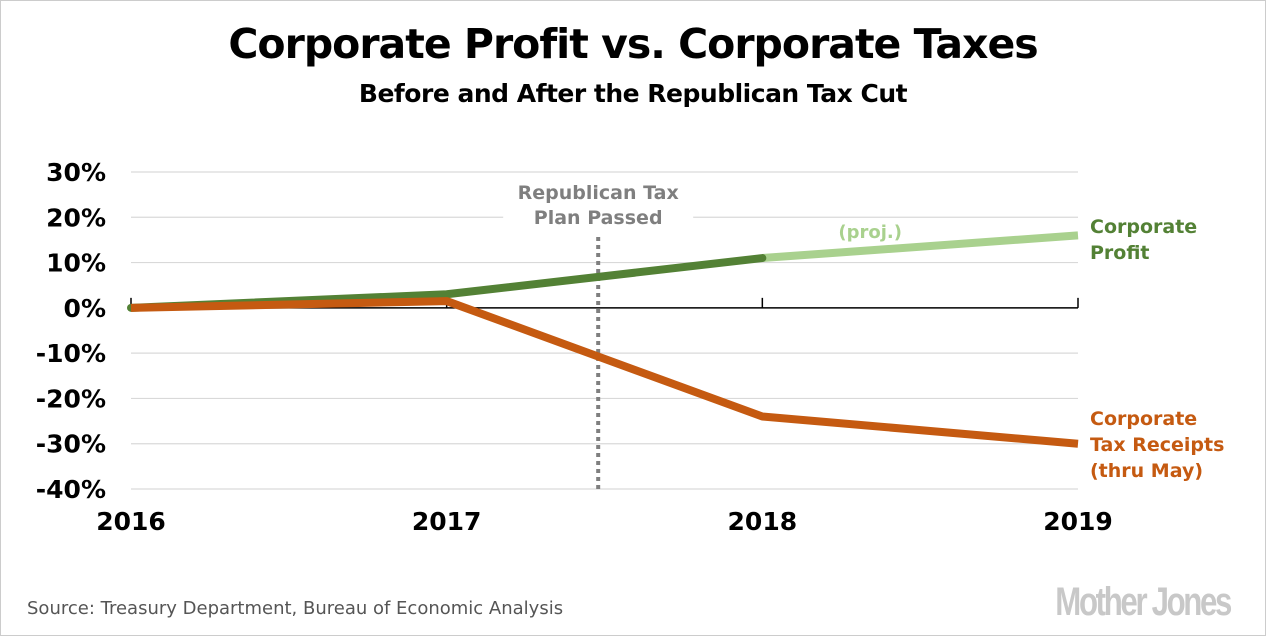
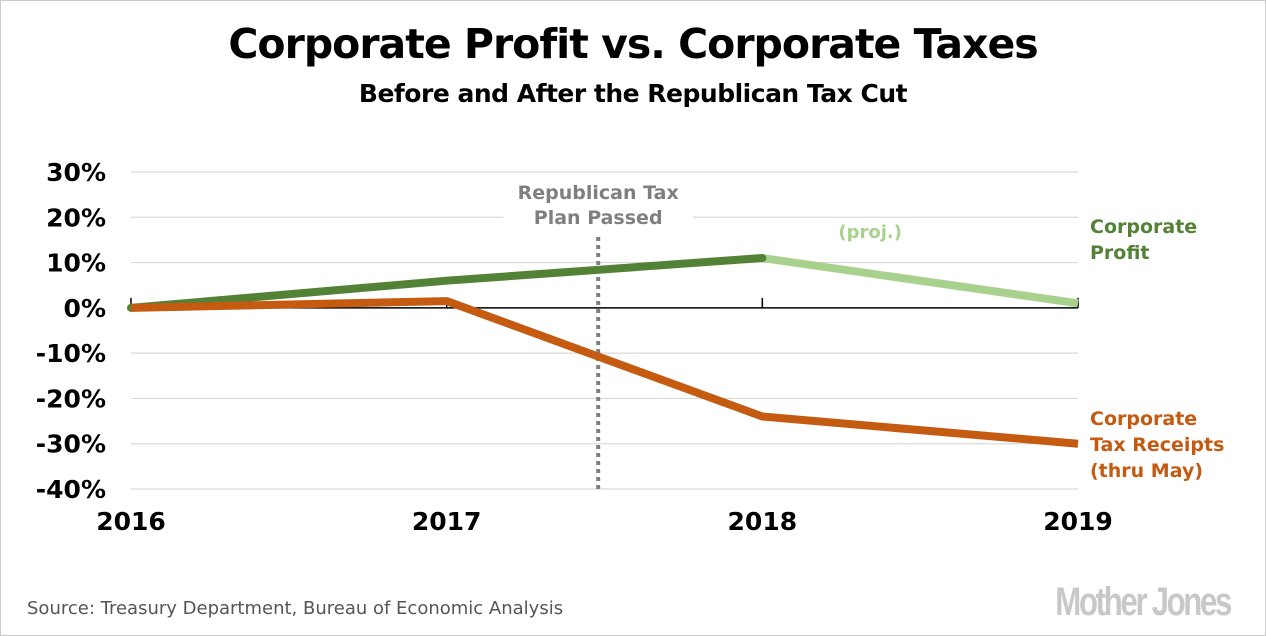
Corporate Profit/2017: 3% -> 6%
Corporate Profit/2019: 16% -> 1%
